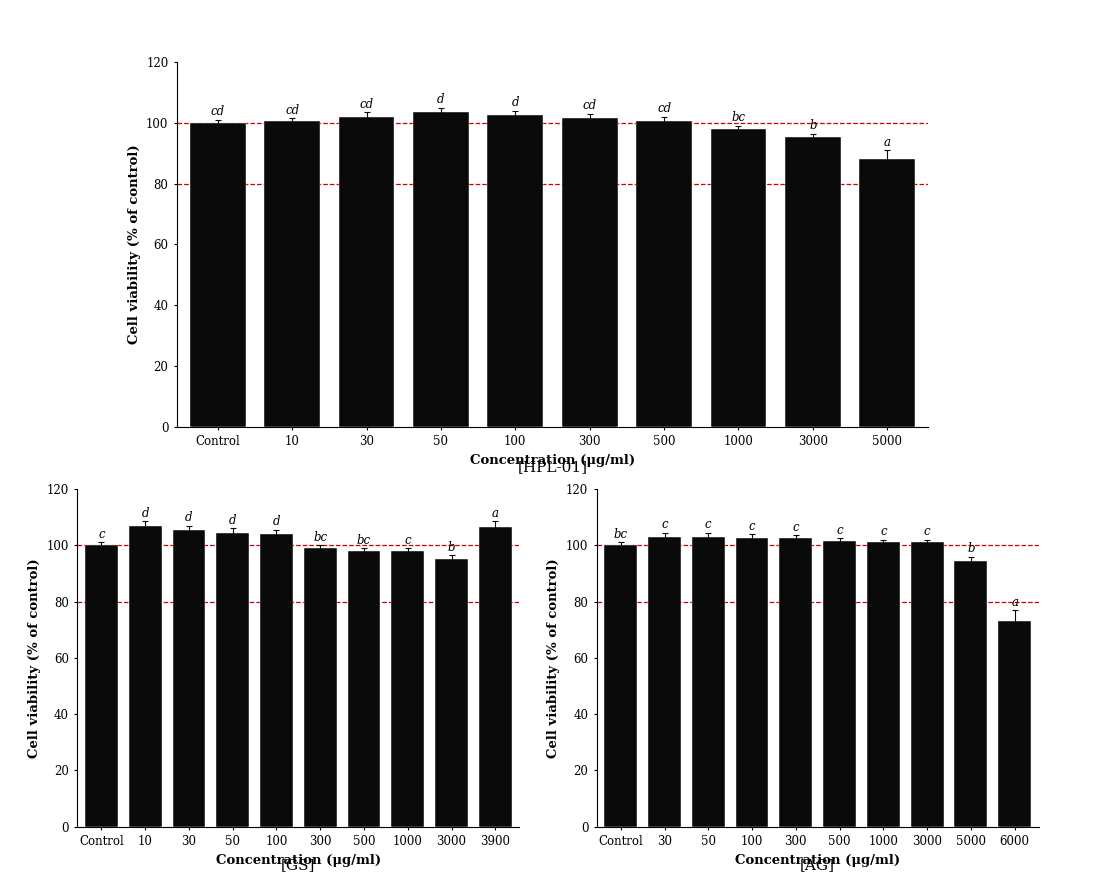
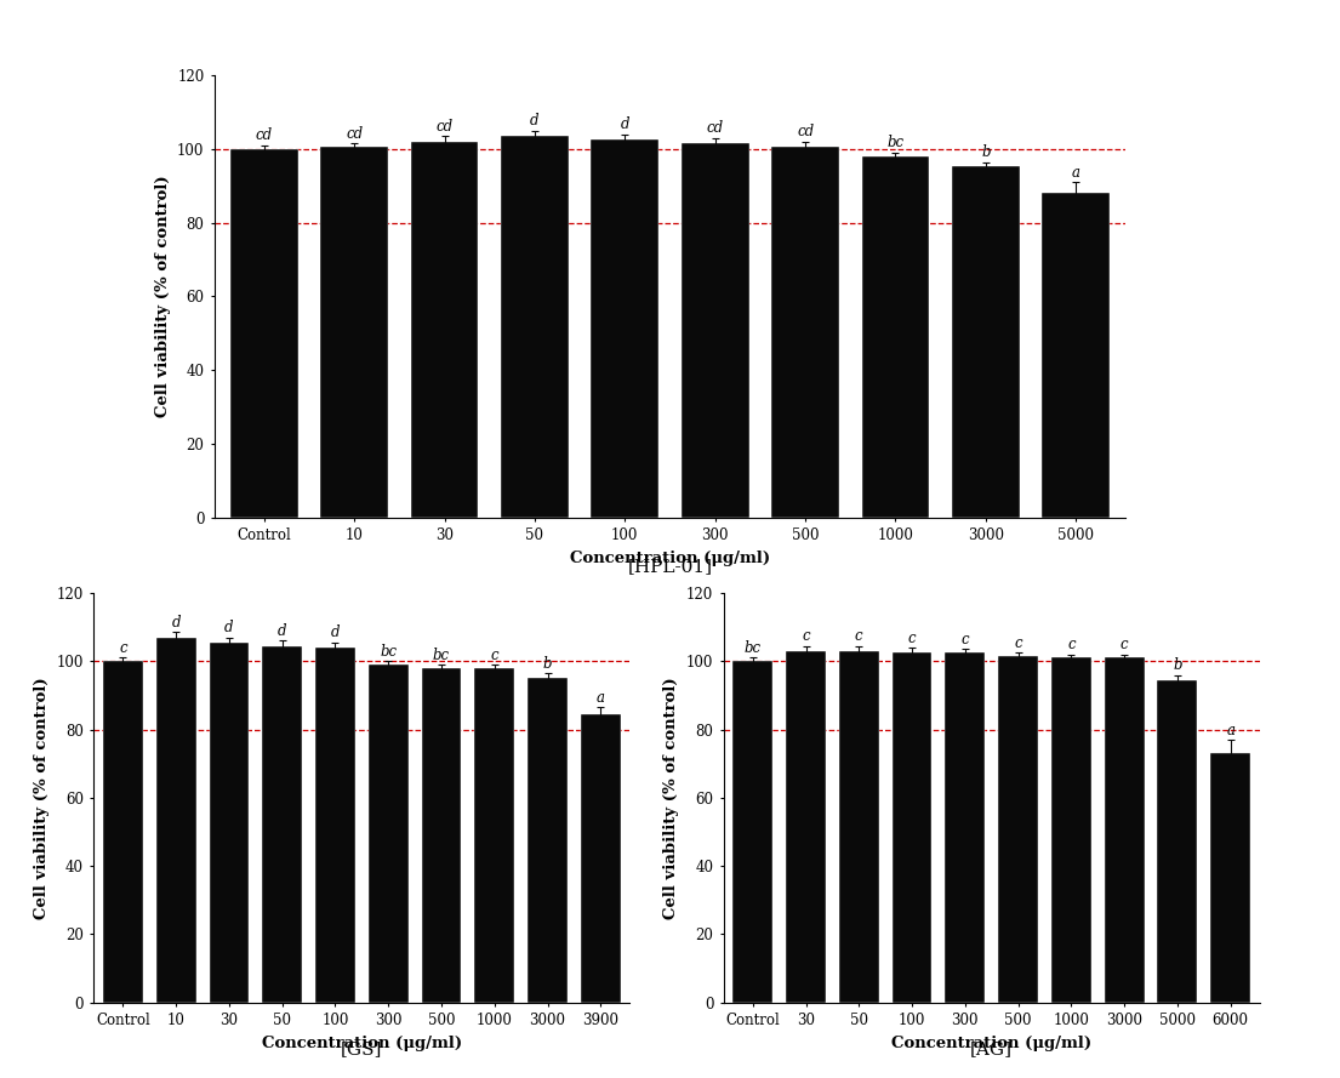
3900: 106.5 -> 84.5
